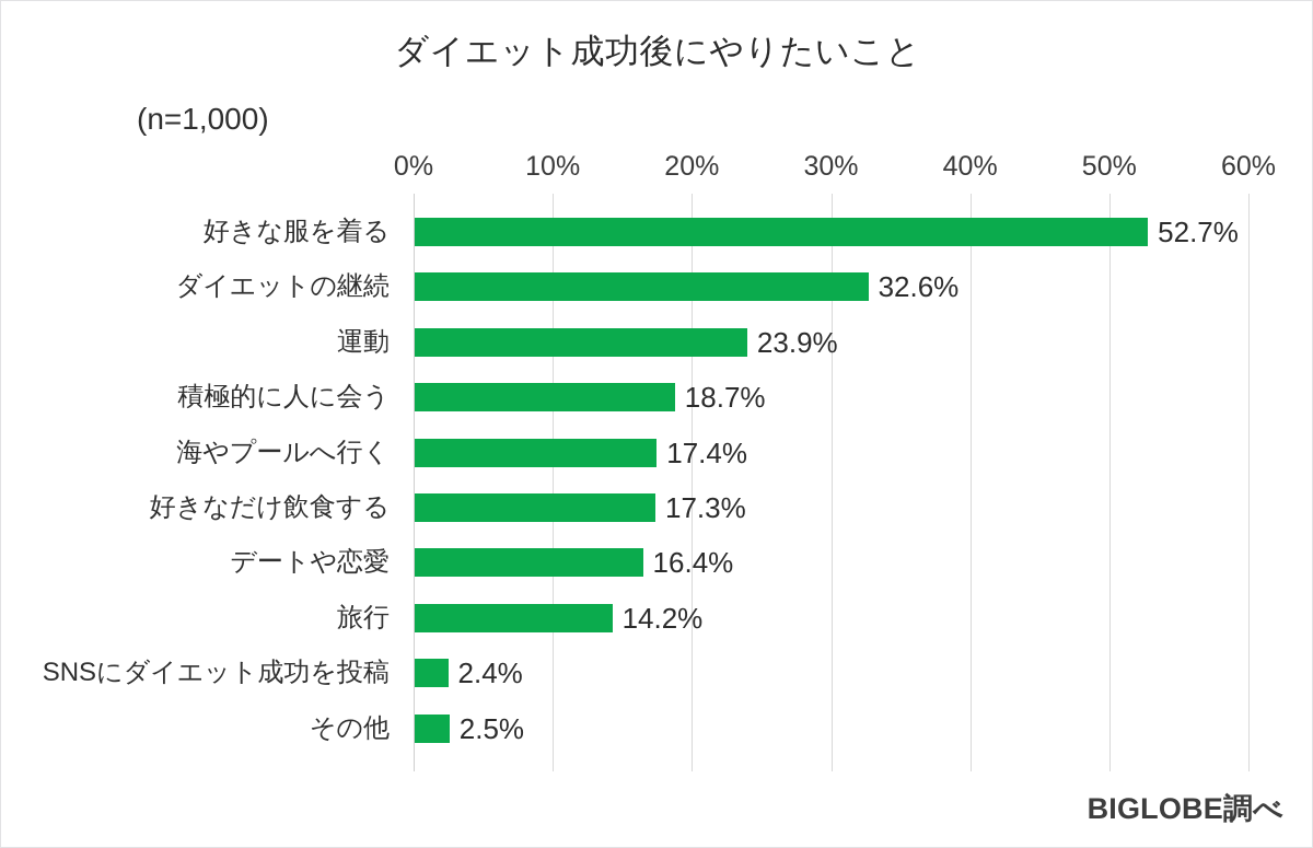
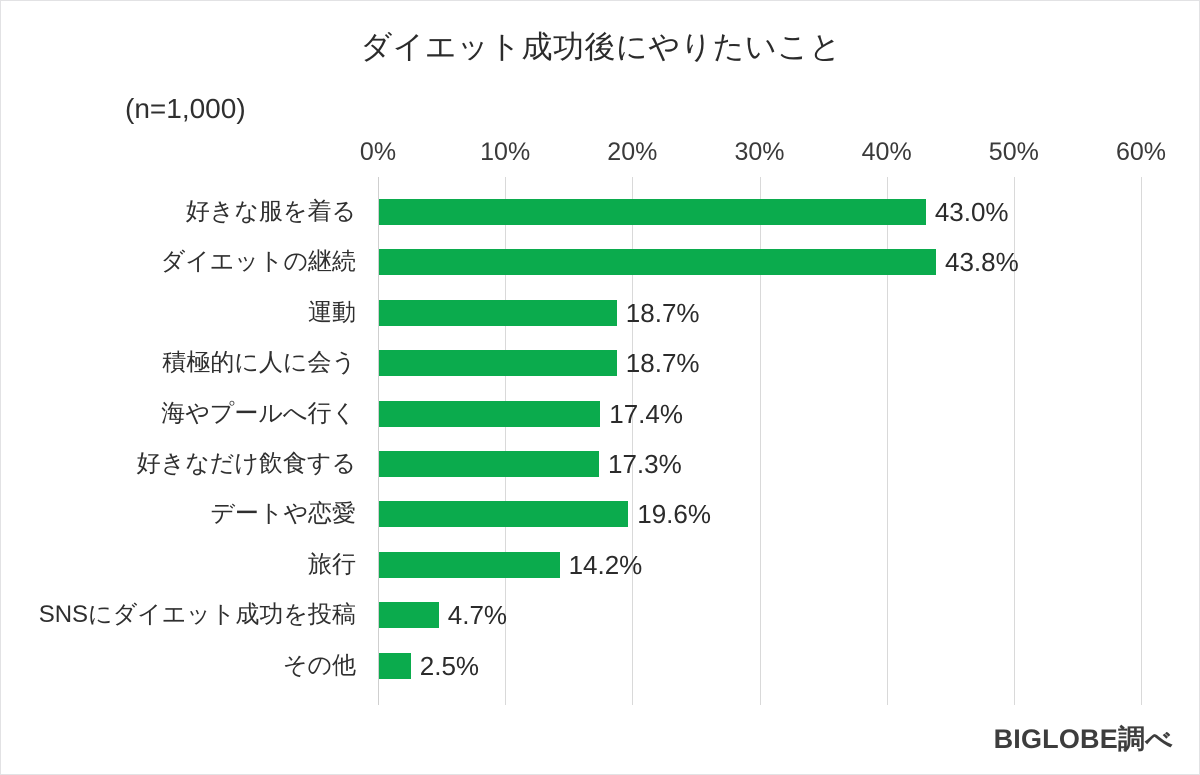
好きな服を着る: 52.7% -> 43.0%
ダイエットの継続: 32.6% -> 43.8%
運動: 23.9% -> 18.7%
デートや恋愛: 16.4% -> 19.6%
SNSにダイエット成功を投稿: 2.4% -> 4.7%
